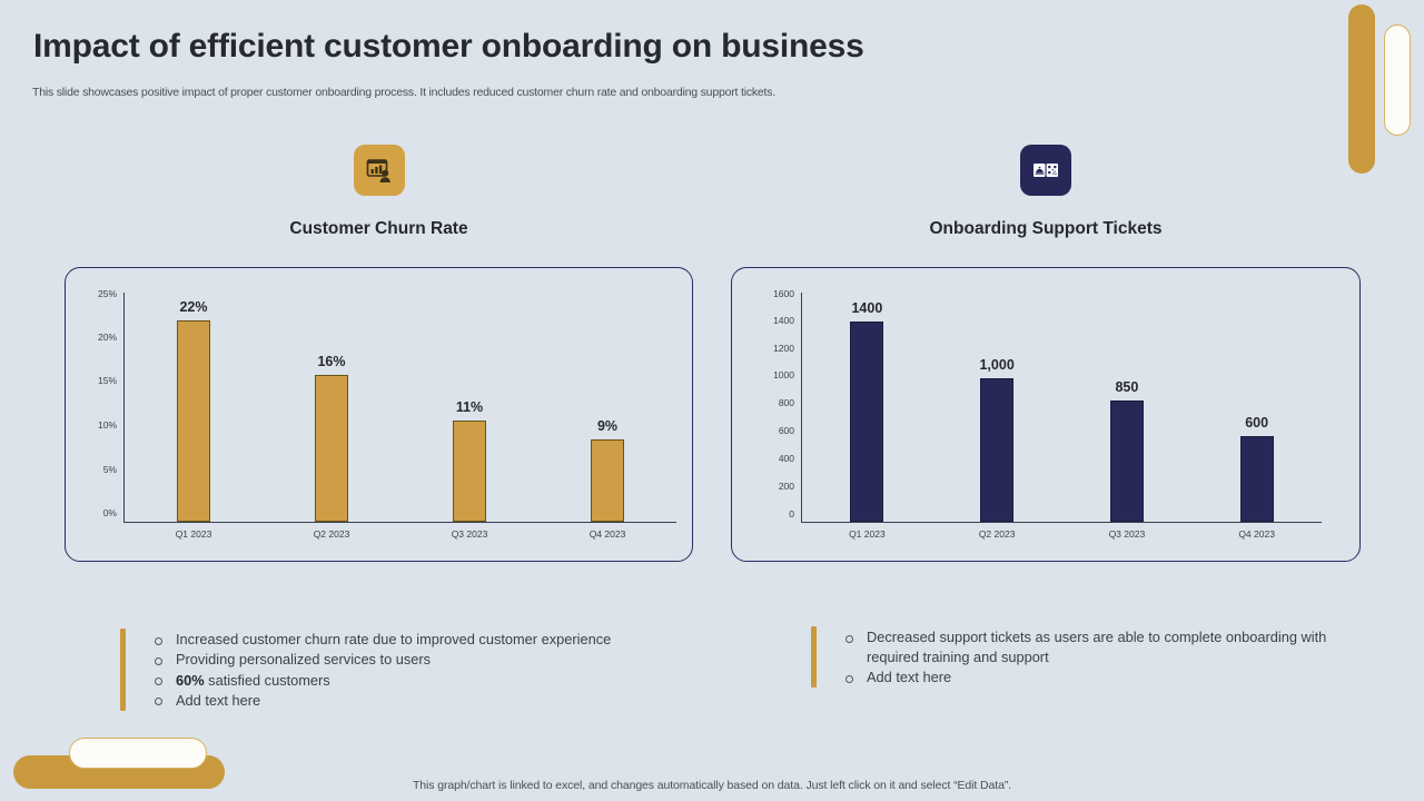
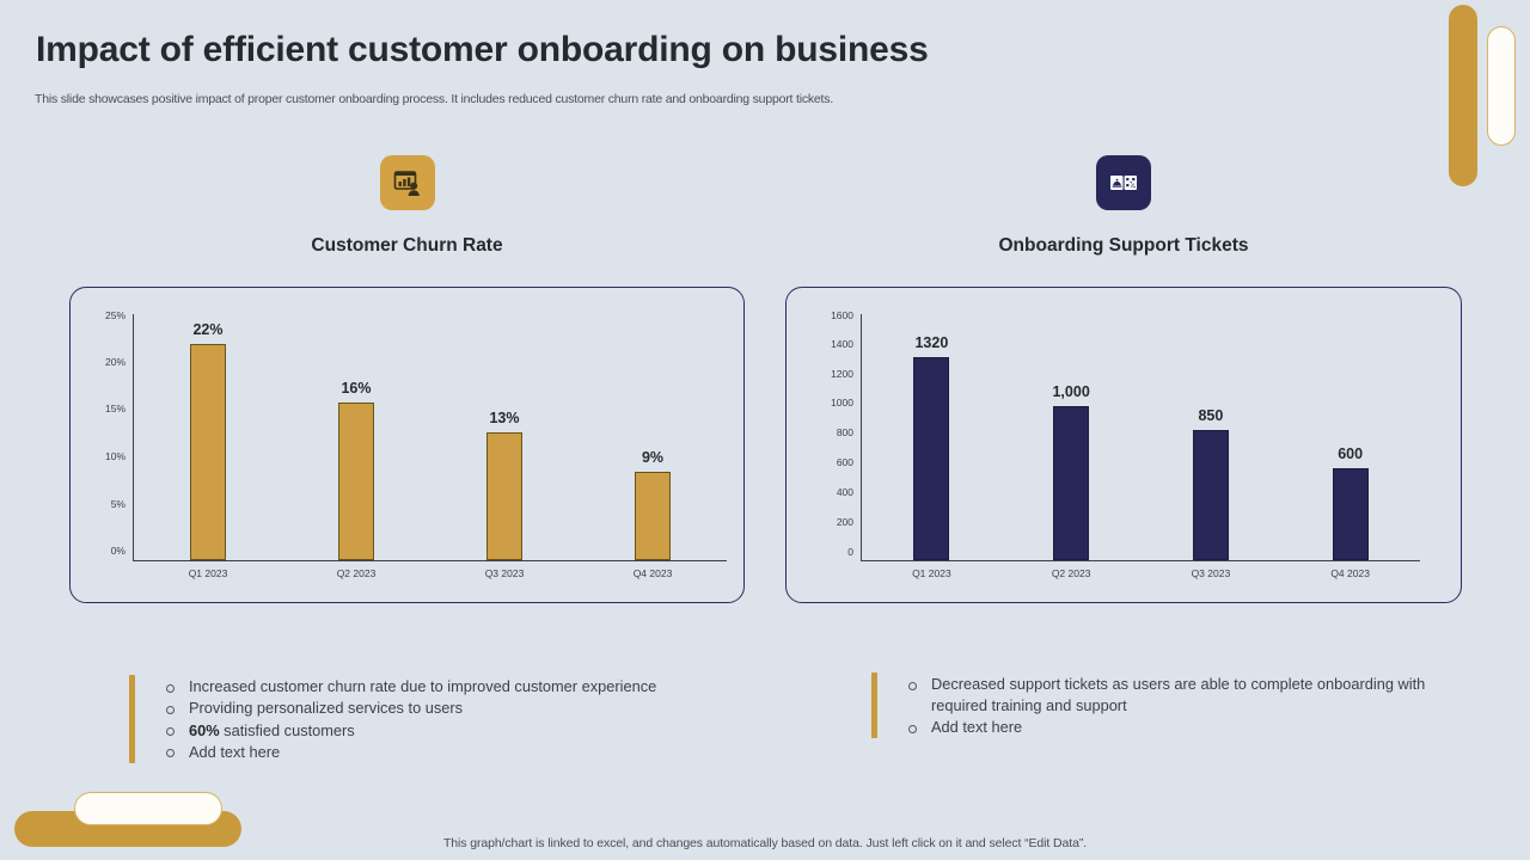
Customer Churn Rate/Q3 2023: 11% -> 13%
Onboarding Support Tickets/Q1 2023: 1400 -> 1320
